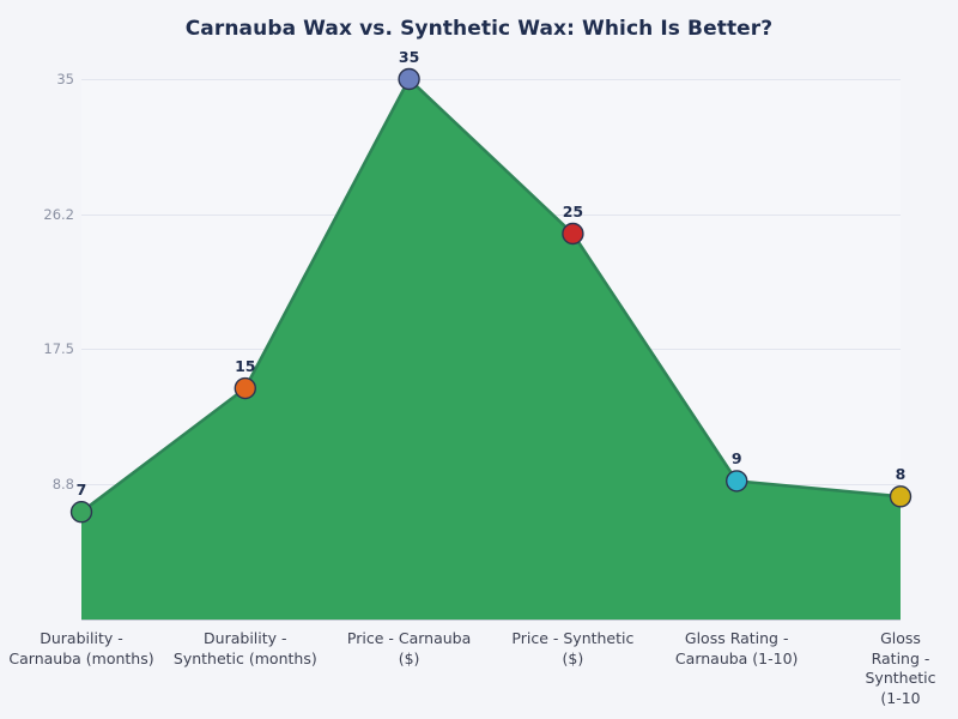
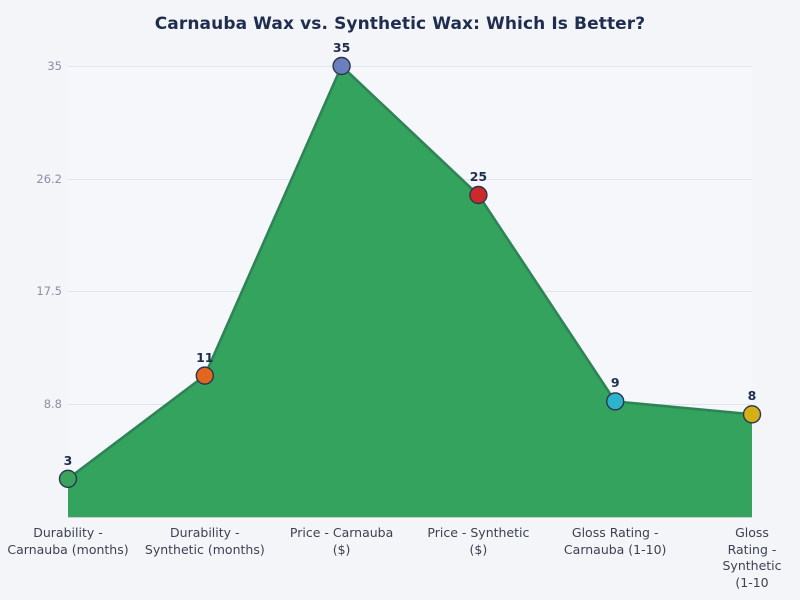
Durability - Carnauba (months): 7 -> 3
Durability - Synthetic (months): 15 -> 11
